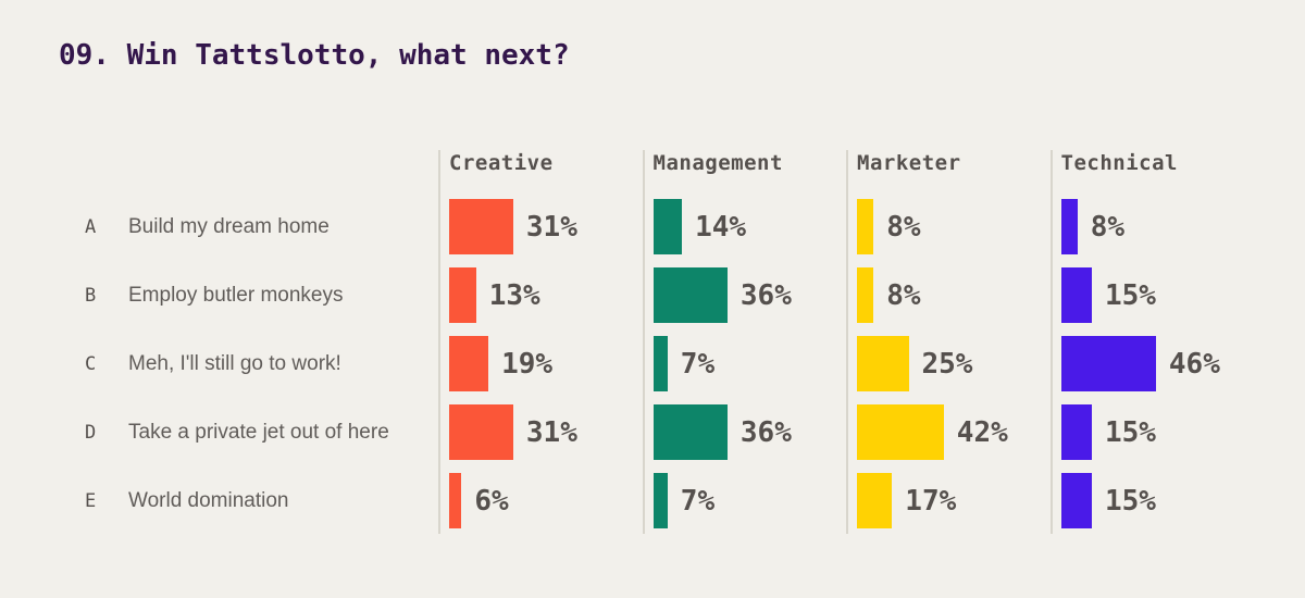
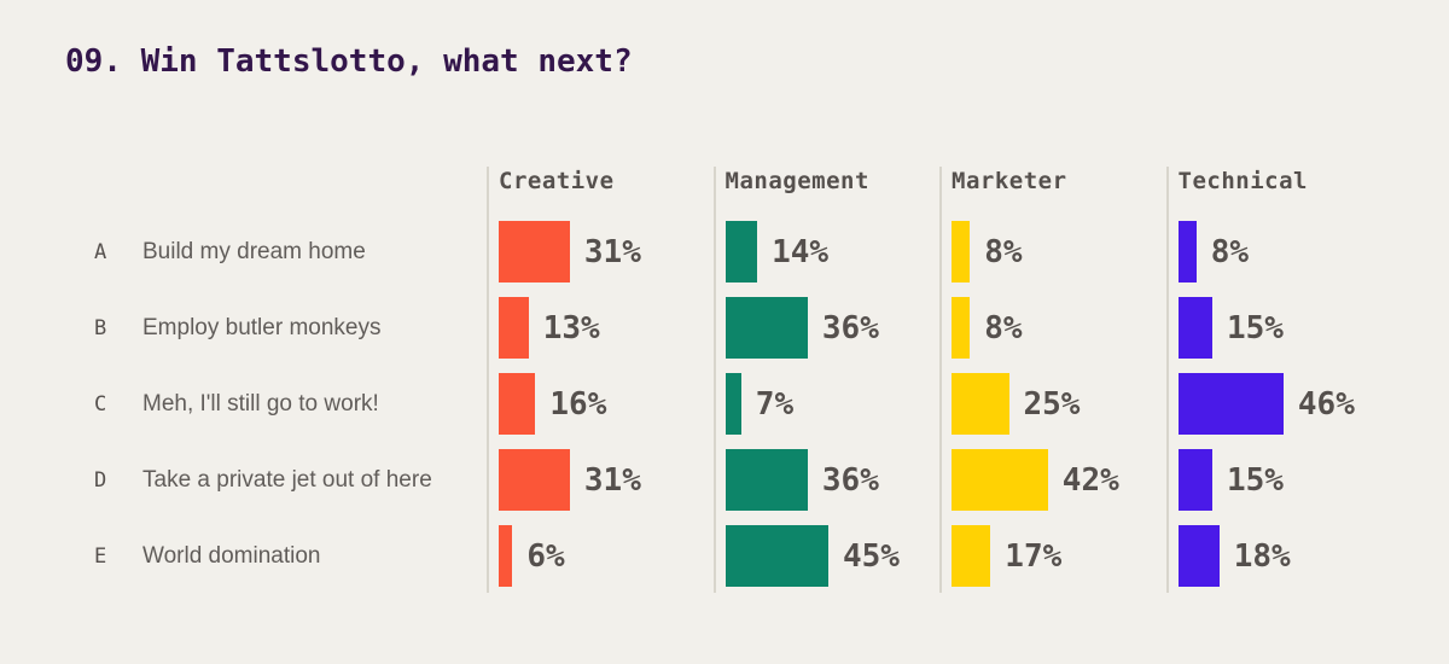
Creative/Meh, I'll still go to work!: 19% -> 16%
Management/World domination: 7% -> 45%
Technical/World domination: 15% -> 18%
